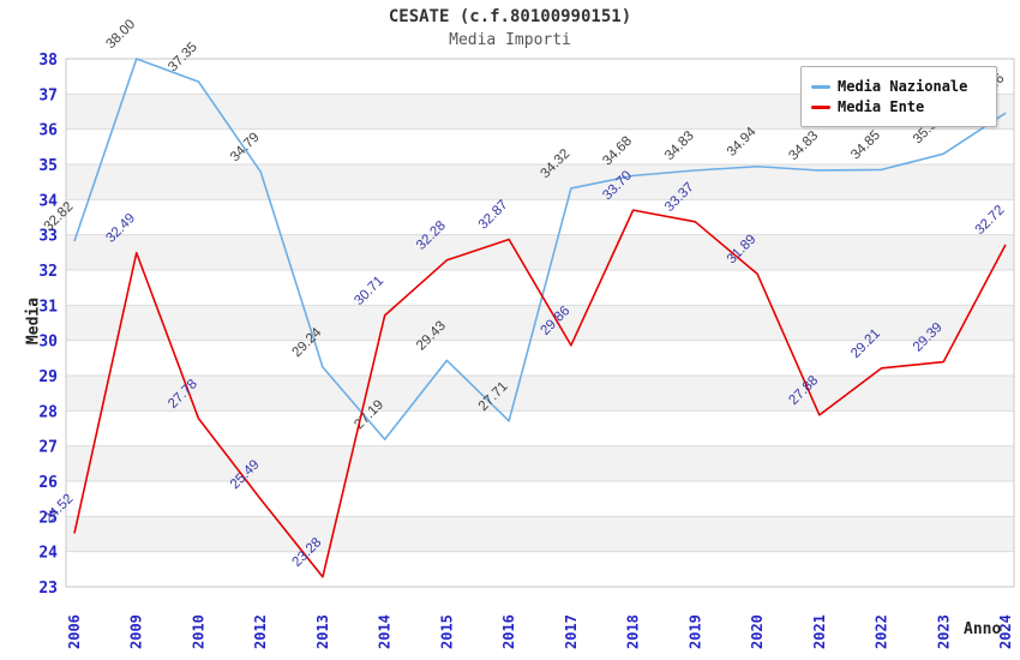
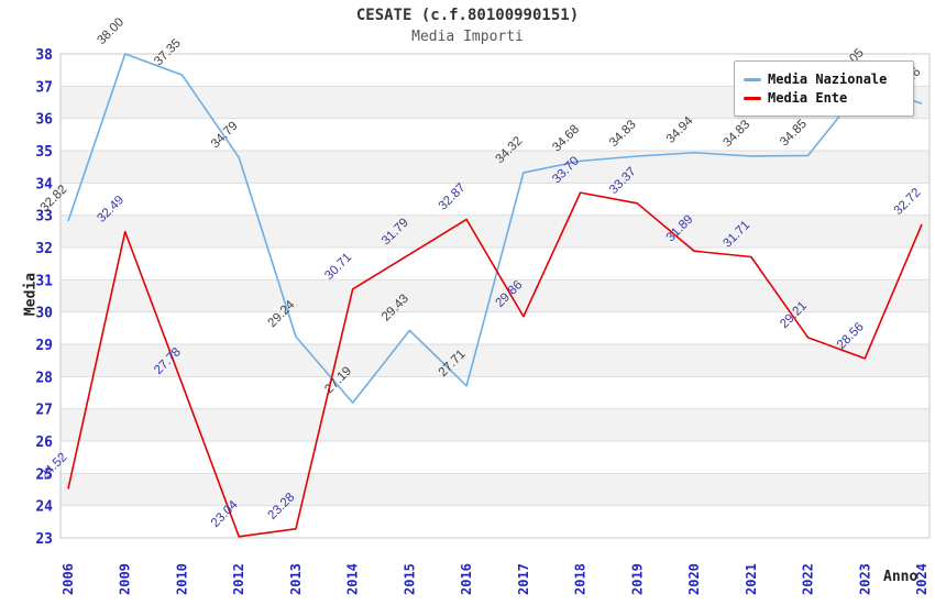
Media Ente/2012: 25.49 -> 23.04
Media Ente/2015: 32.28 -> 31.79
Media Ente/2021: 27.88 -> 31.71
Media Nazionale/2023: 35.30 -> 37.05
Media Ente/2023: 29.39 -> 28.56
